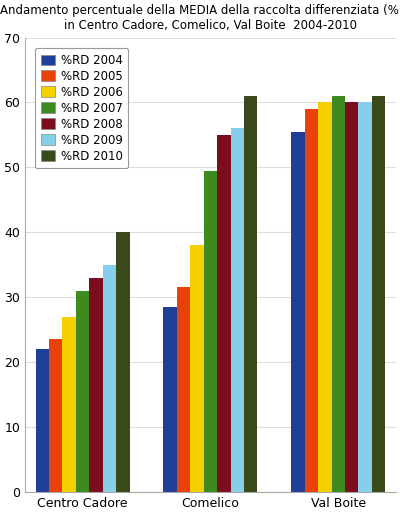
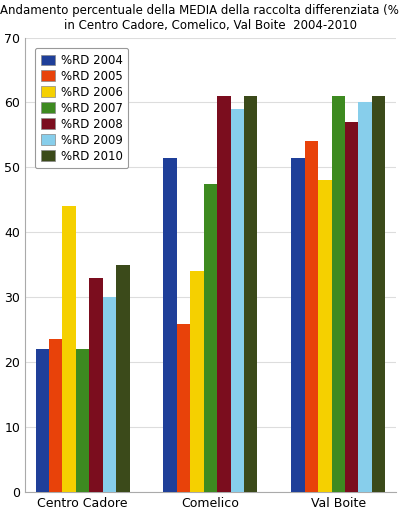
%RD 2006/Centro Cadore: 27 -> 44
%RD 2007/Centro Cadore: 31.0 -> 22.0
%RD 2009/Centro Cadore: 35 -> 30
%RD 2010/Centro Cadore: 40 -> 35
%RD 2004/Comelico: 28.5 -> 51.4
%RD 2005/Comelico: 31.5 -> 25.8
%RD 2006/Comelico: 38 -> 34
%RD 2007/Comelico: 49.5 -> 47.4
%RD 2008/Comelico: 55 -> 61
%RD 2009/Comelico: 56 -> 59
%RD 2004/Val Boite: 55.5 -> 51.4
%RD 2005/Val Boite: 59.0 -> 54.0
%RD 2006/Val Boite: 60 -> 48
%RD 2008/Val Boite: 60 -> 57
